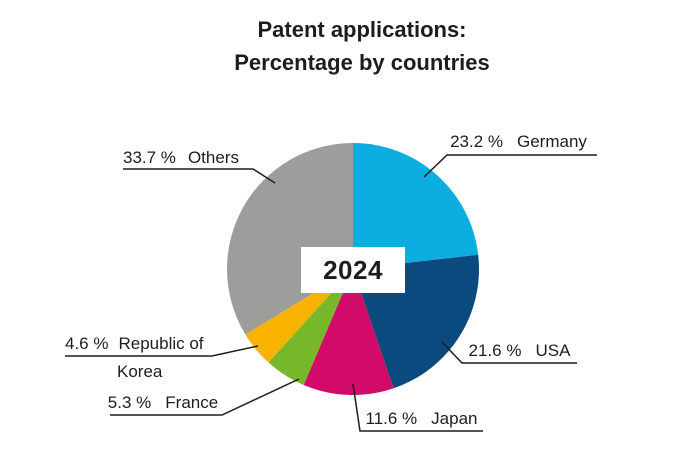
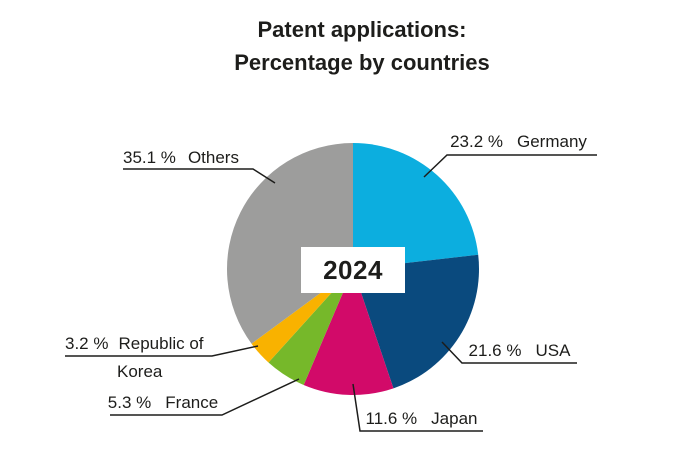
Republic of Korea: 4.6 -> 3.2
Others: 33.7 -> 35.1
